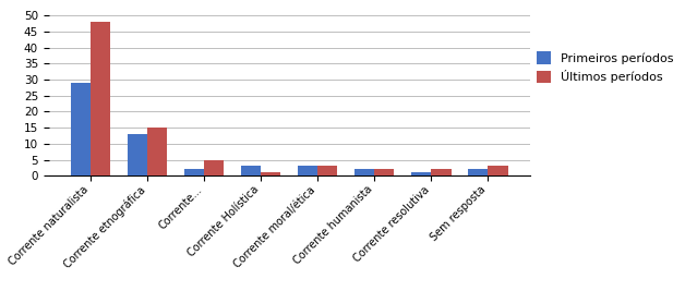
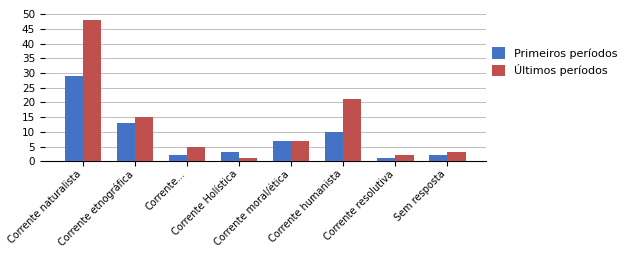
Primeiros períodos/Corrente moral/ética: 3 -> 7
Últimos períodos/Corrente moral/ética: 3 -> 7
Primeiros períodos/Corrente humanista: 2 -> 10
Últimos períodos/Corrente humanista: 2 -> 21
